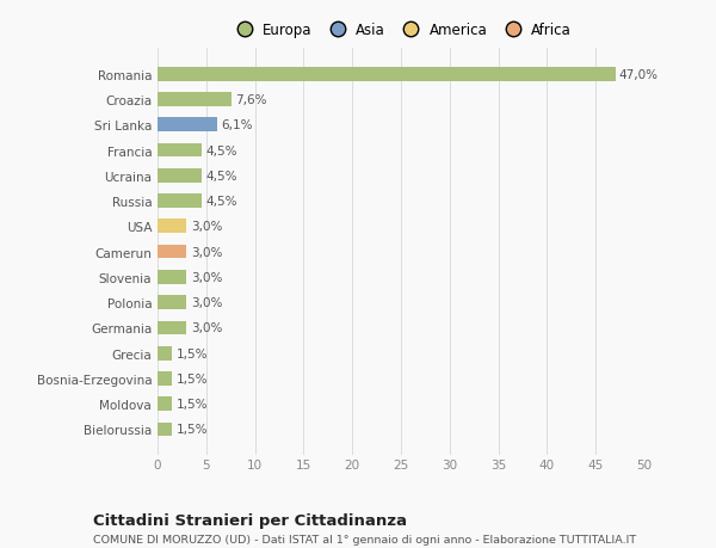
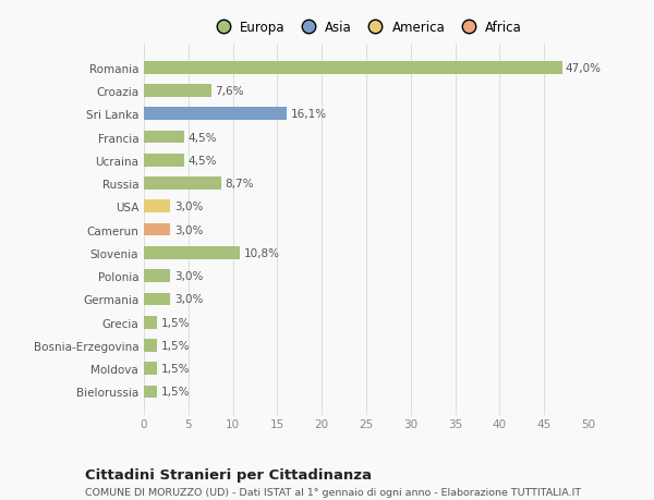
Sri Lanka: 6,1% -> 16,1%
Russia: 4,5% -> 8,7%
Slovenia: 3,0% -> 10,8%
